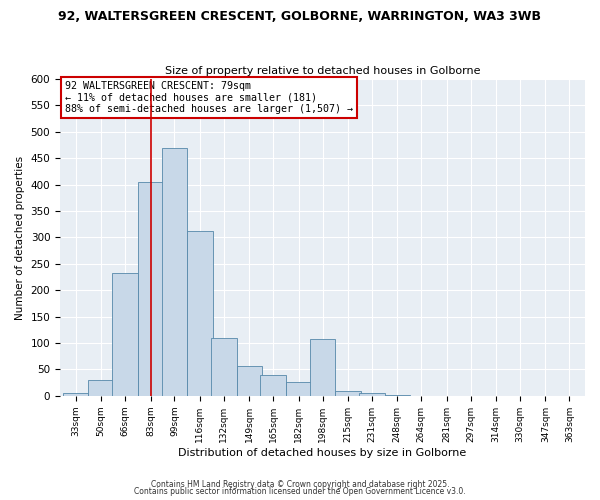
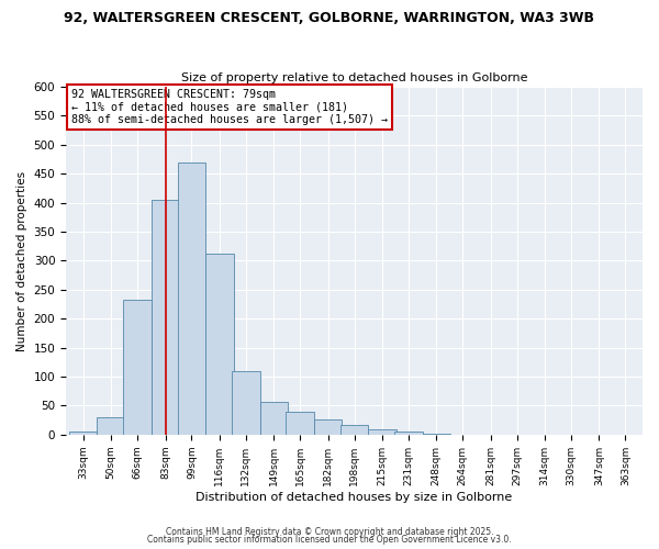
198sqm: 108 -> 16
